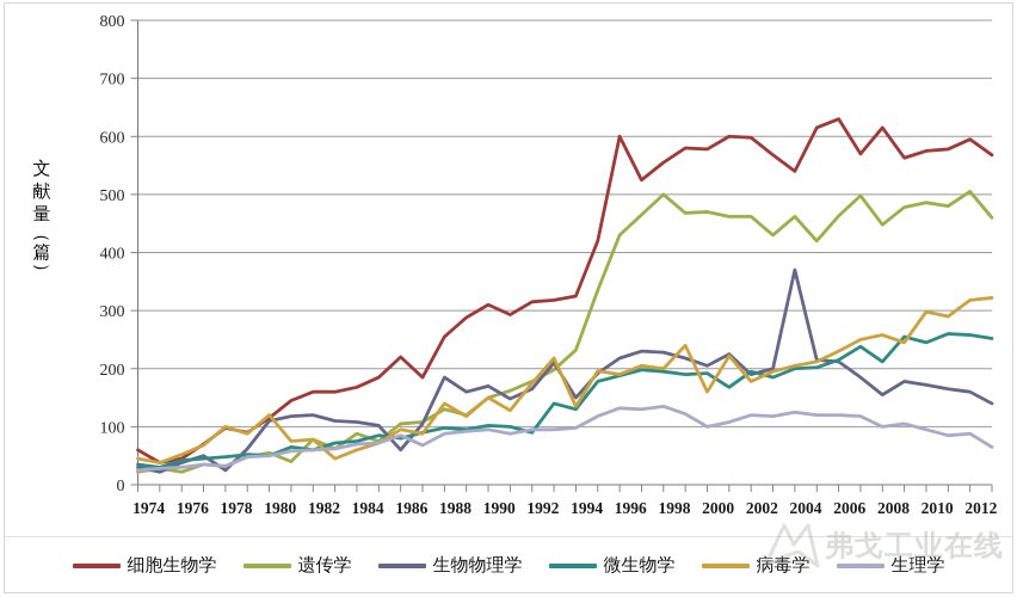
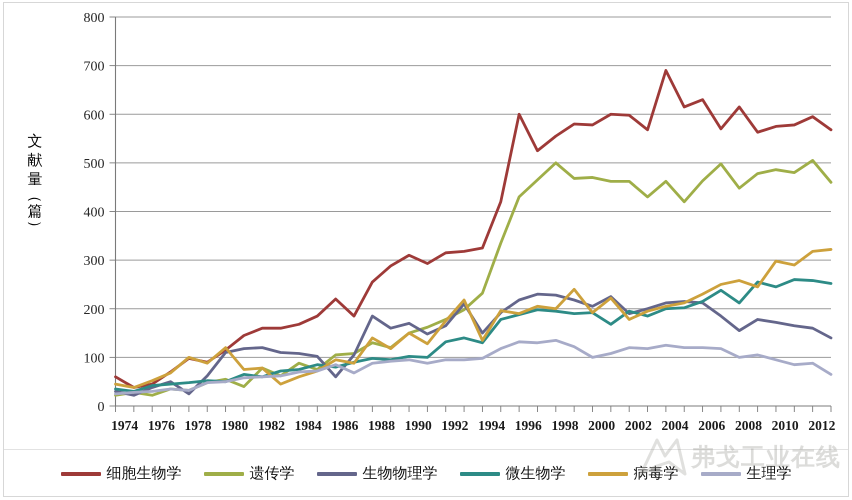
微生物学/1992: 90 -> 130
病毒学/2000: 160 -> 190
细胞生物学/2004: 540 -> 690
生物物理学/2004: 370 -> 210
